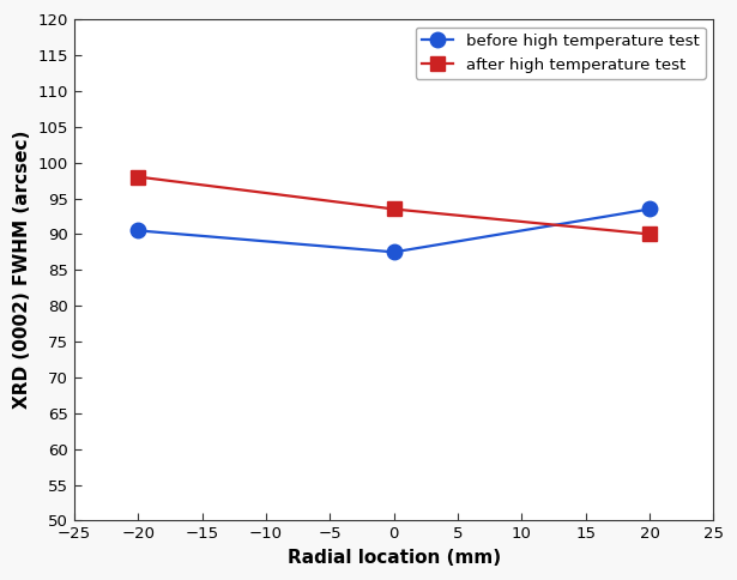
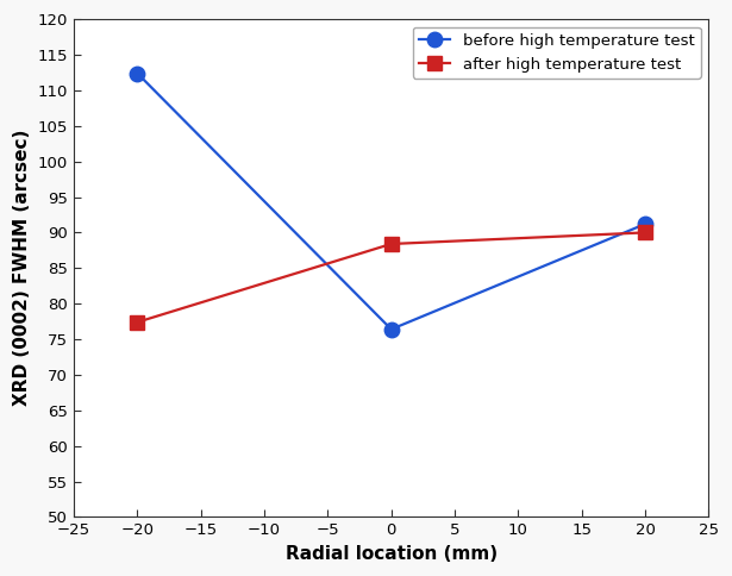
before high temperature test/−20: 90.5 -> 112.4
after high temperature test/−20: 98.0 -> 77.4
before high temperature test/0: 87.5 -> 76.4
after high temperature test/0: 93.5 -> 88.4
before high temperature test/20: 93.5 -> 91.2
